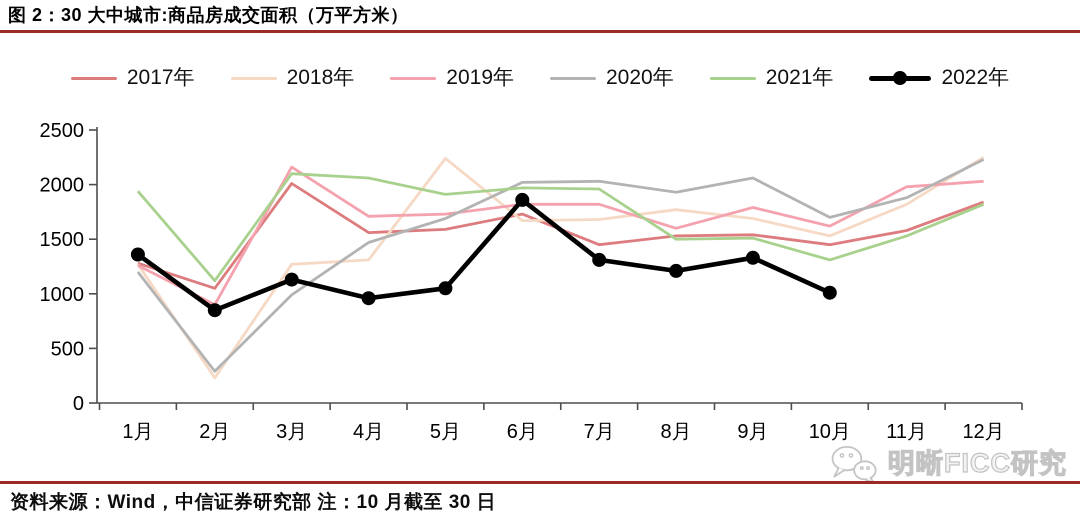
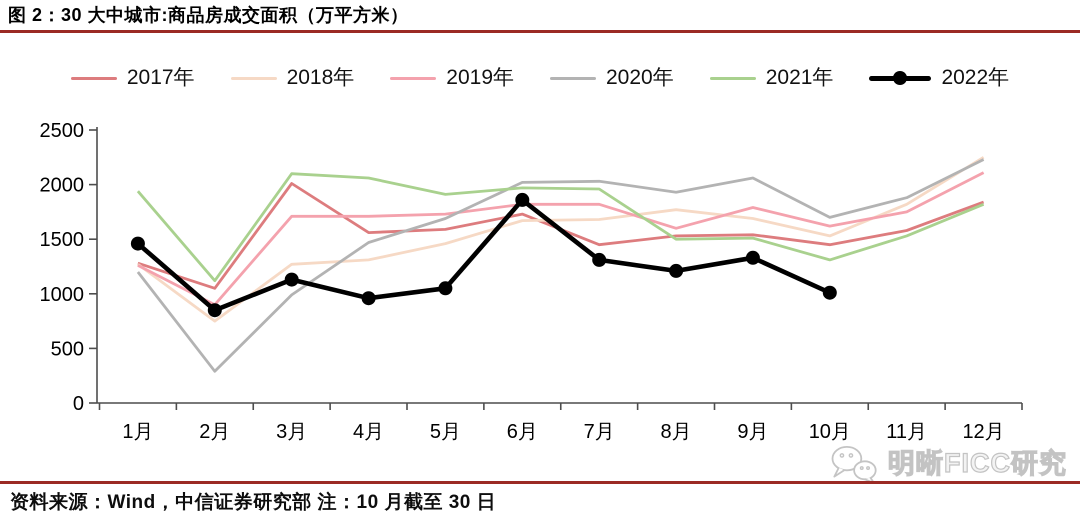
2022年/1月: 1360 -> 1460
2018年/2月: 230 -> 750
2019年/3月: 2160 -> 1710
2018年/5月: 2240 -> 1460
2019年/11月: 1980 -> 1750
2019年/12月: 2030 -> 2110
